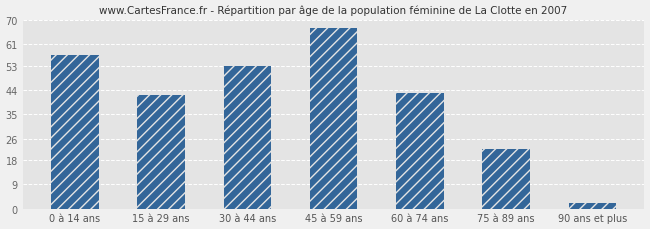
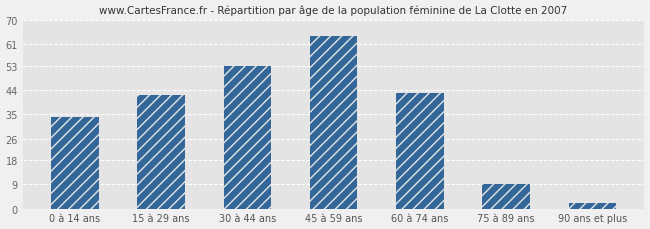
0 à 14 ans: 57 -> 34
45 à 59 ans: 67 -> 64
75 à 89 ans: 22 -> 9
